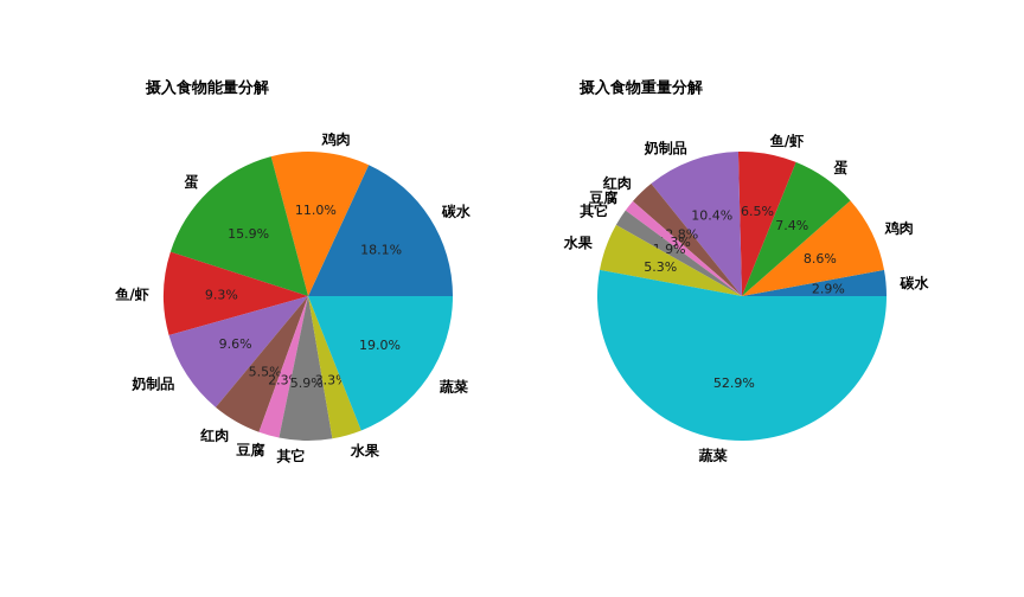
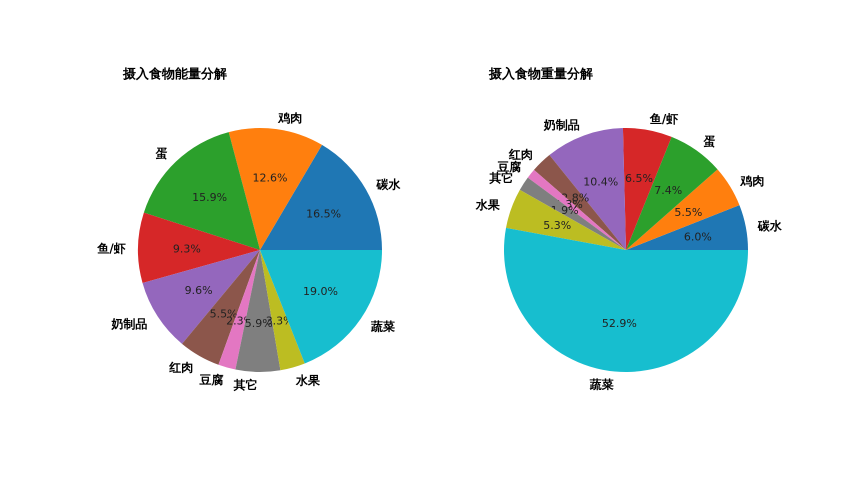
摄入食物能量分解/碳水: 18.1% -> 16.5%
摄入食物能量分解/鸡肉: 11.0% -> 12.6%
摄入食物重量分解/碳水: 2.9% -> 6.0%
摄入食物重量分解/鸡肉: 8.6% -> 5.5%
